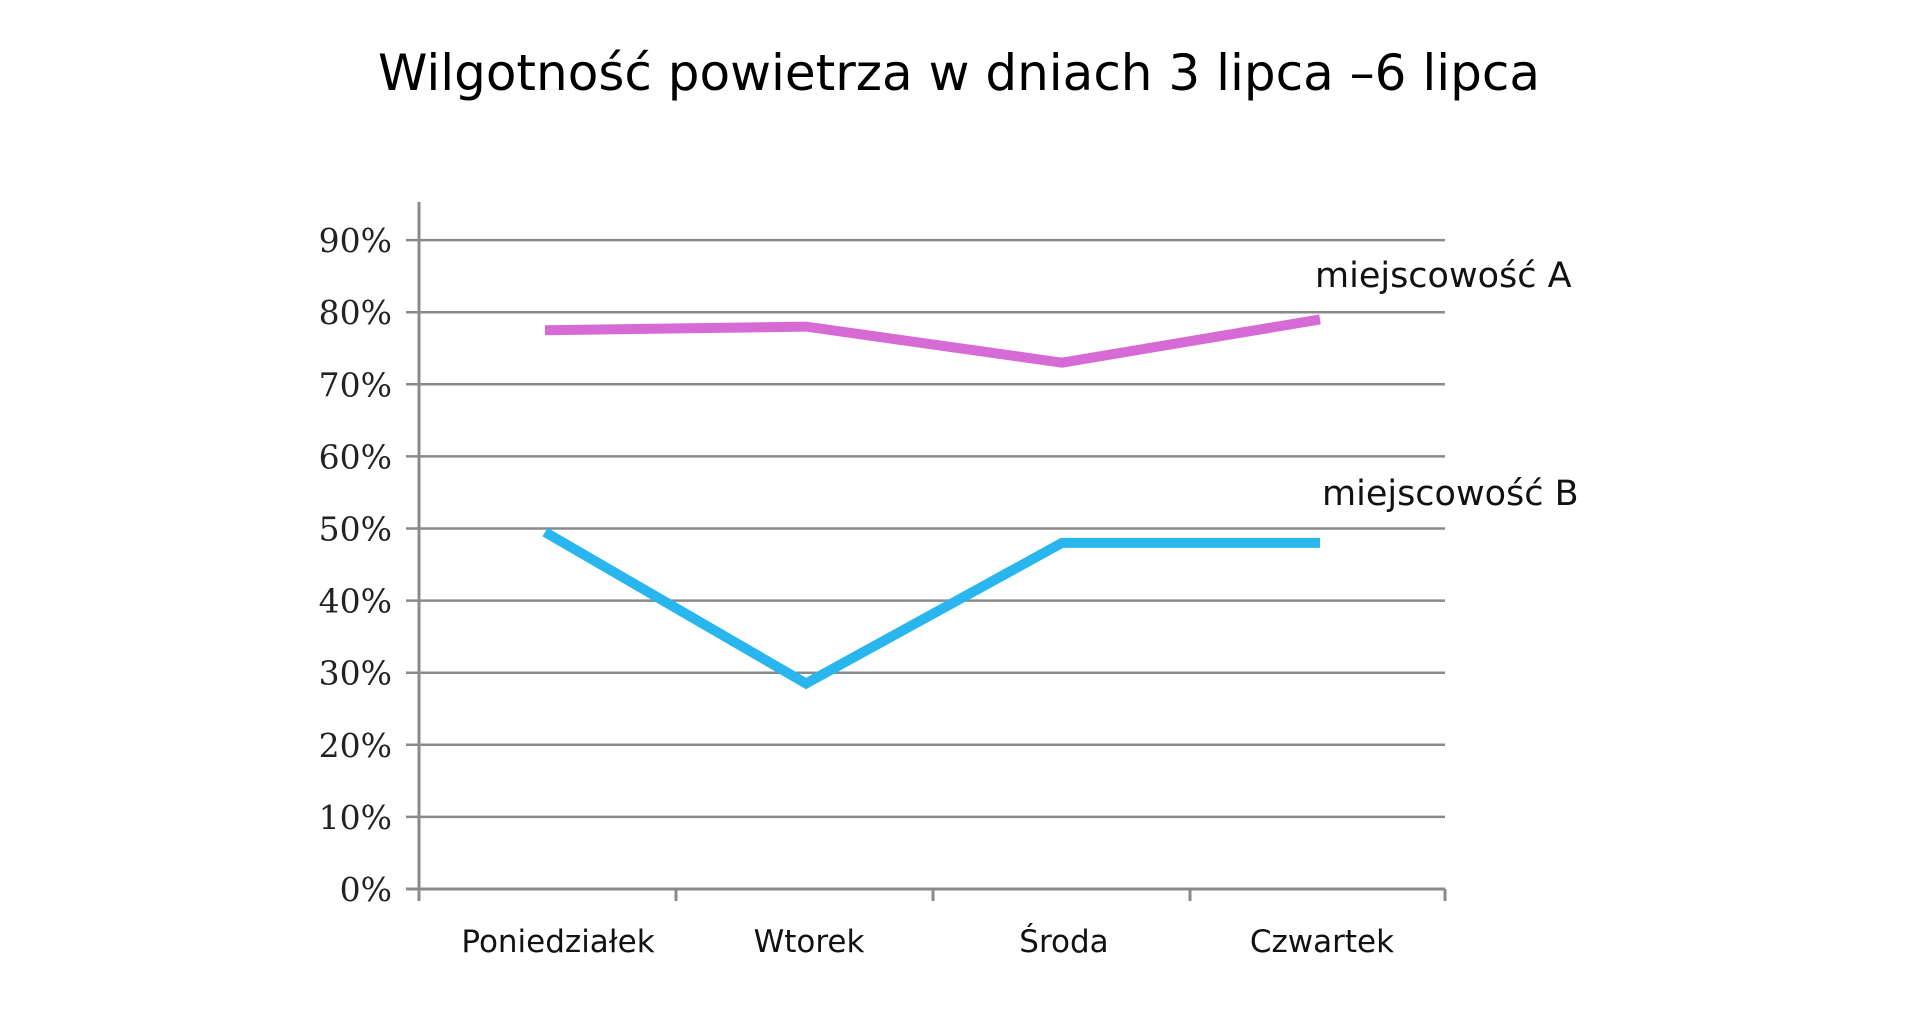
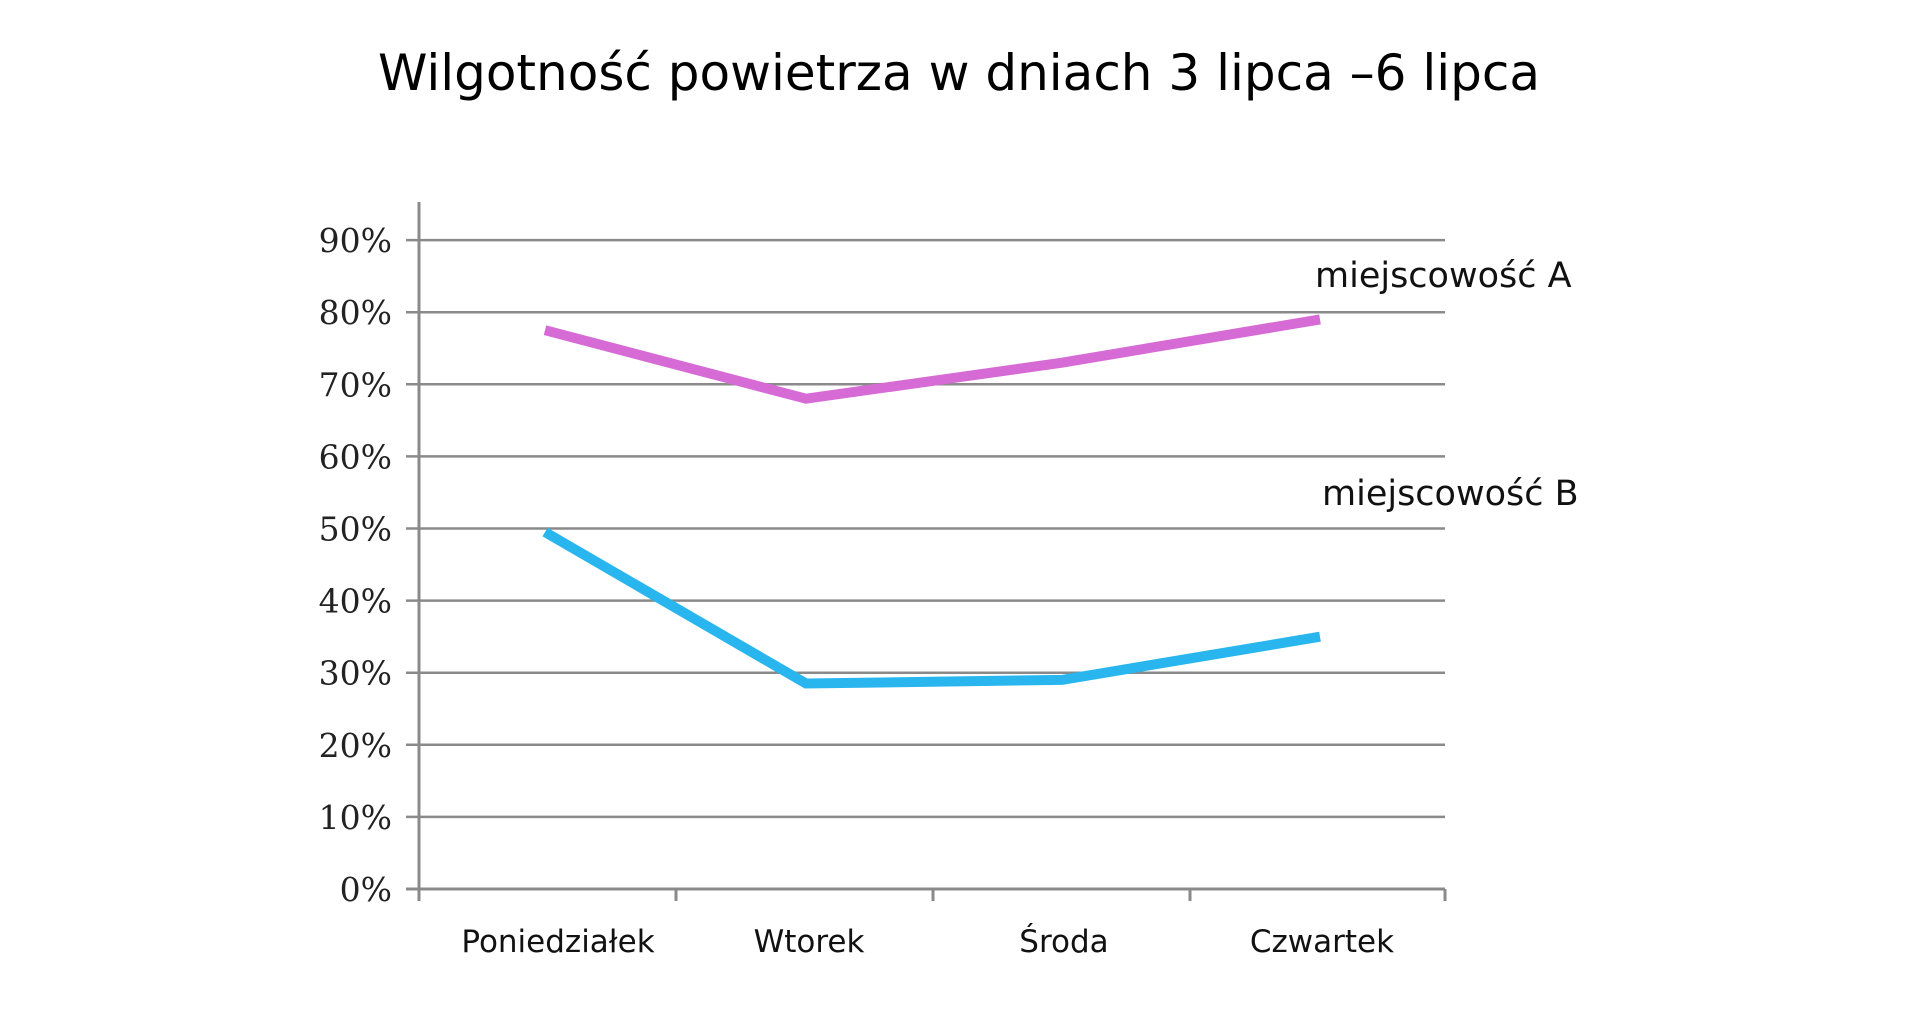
miejscowość A/Wtorek: 78% -> 68%
miejscowość B/Środa: 48% -> 29%
miejscowość B/Czwartek: 48% -> 35%
